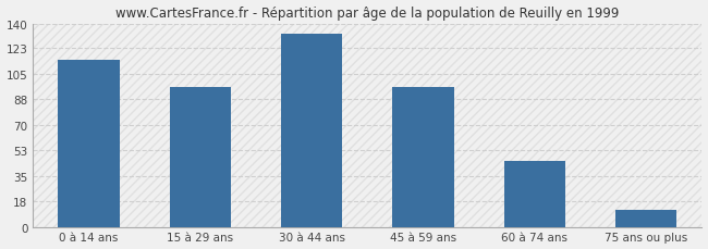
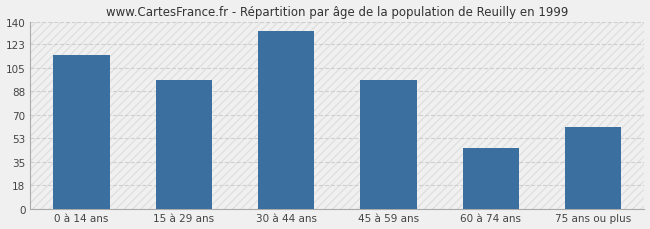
75 ans ou plus: 12 -> 61
